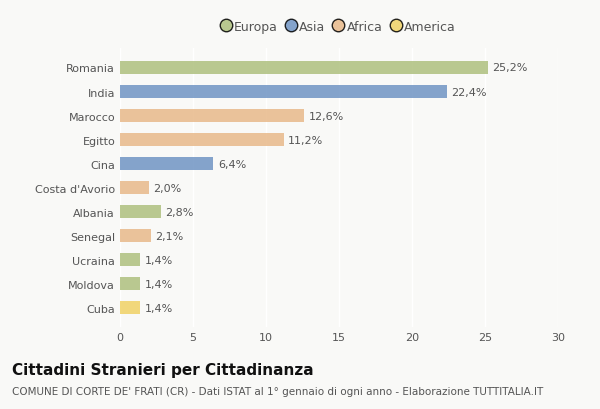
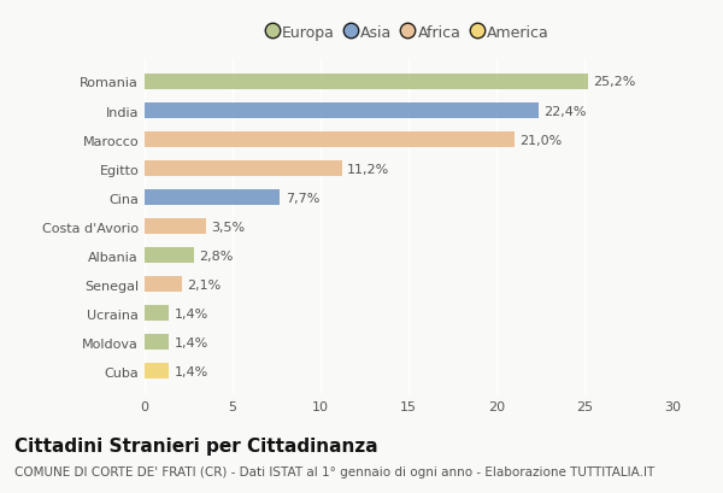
Marocco: 12,6% -> 21,0%
Cina: 6,4% -> 7,7%
Costa d'Avorio: 2,0% -> 3,5%
